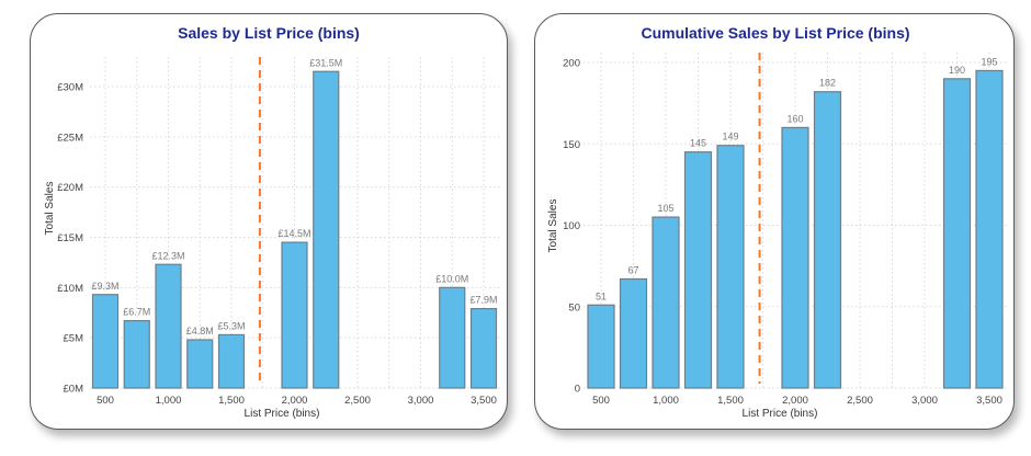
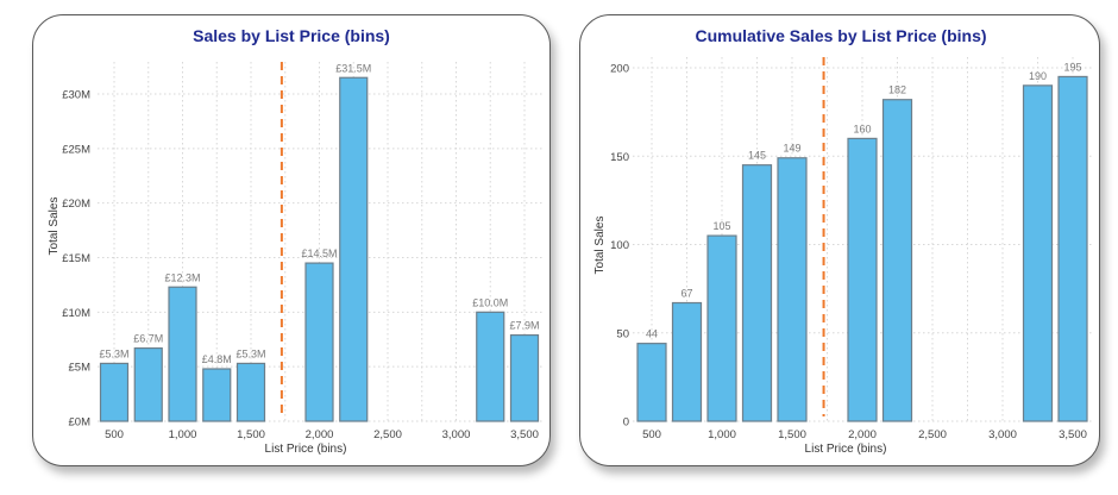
Sales by List Price (bins)/500: £9.3M -> £5.3M
Cumulative Sales by List Price (bins)/500: 51 -> 44
